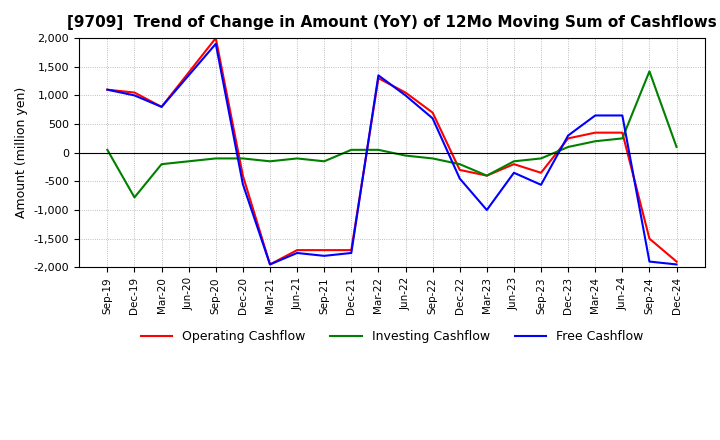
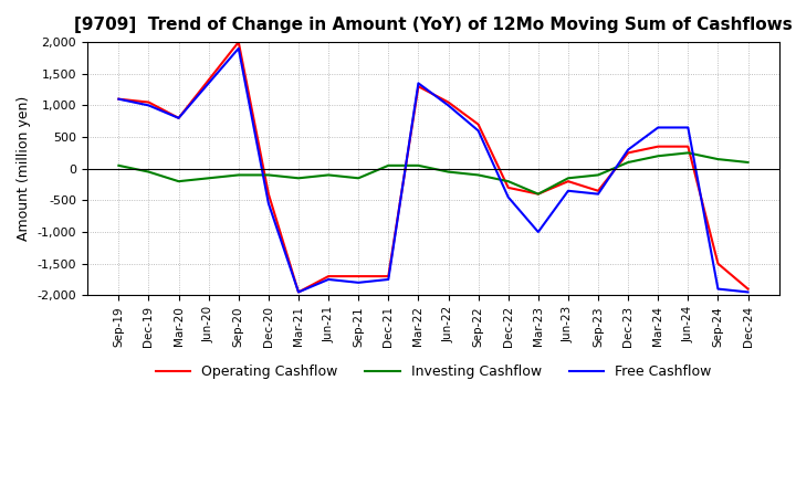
Investing Cashflow/Dec-19: -780 -> -50
Free Cashflow/Sep-23: -560 -> -400
Investing Cashflow/Sep-24: 1,420 -> 150
